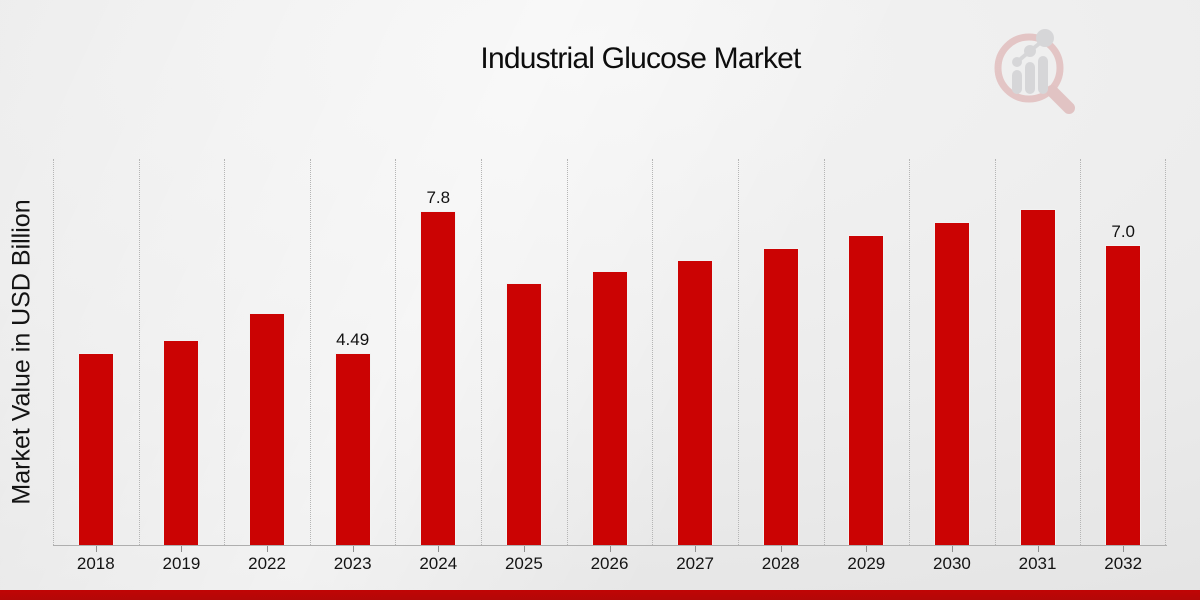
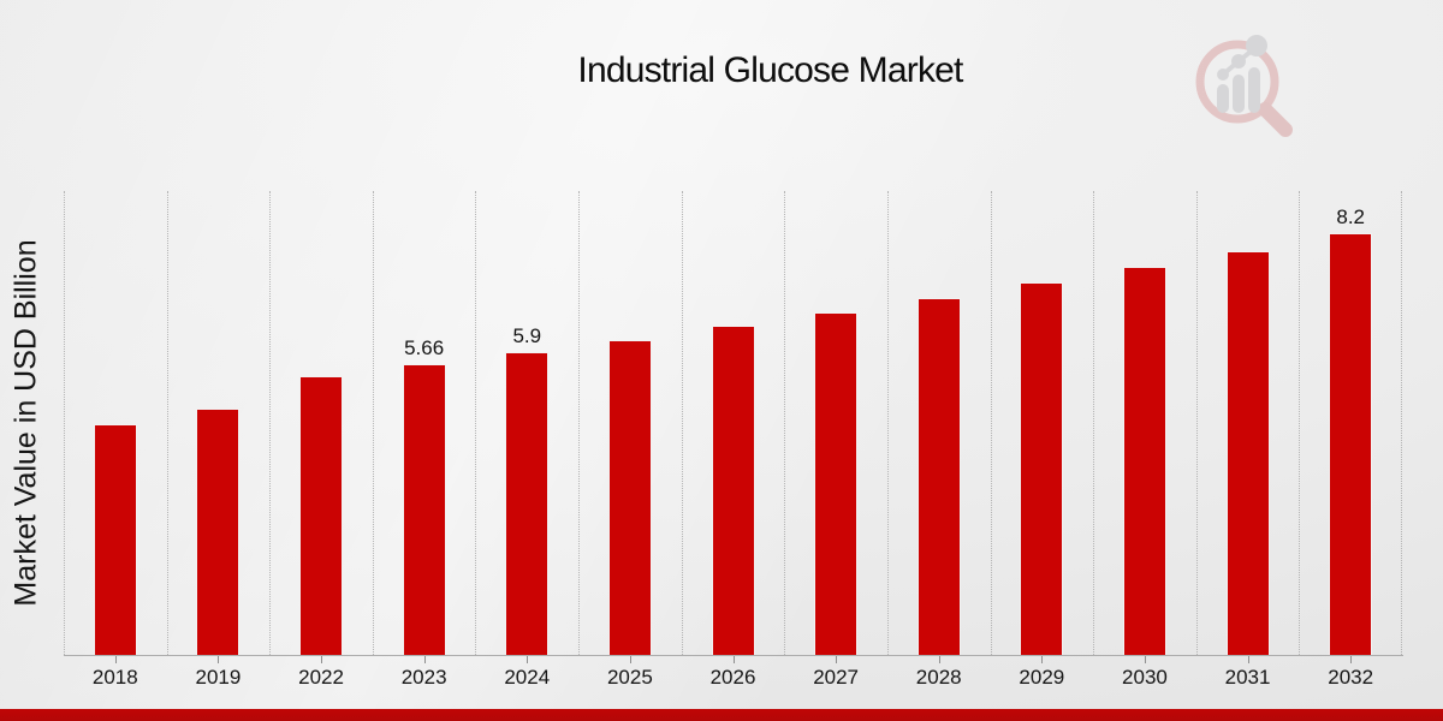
2023: 4.49 -> 5.66
2024: 7.8 -> 5.9
2032: 7.0 -> 8.2
